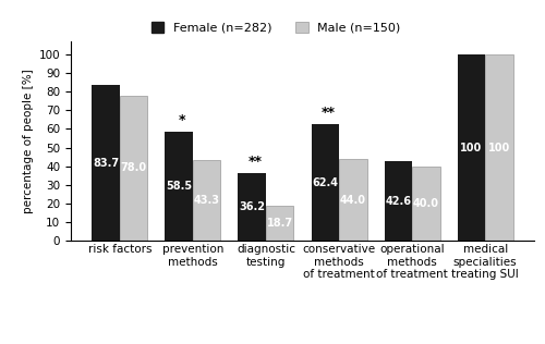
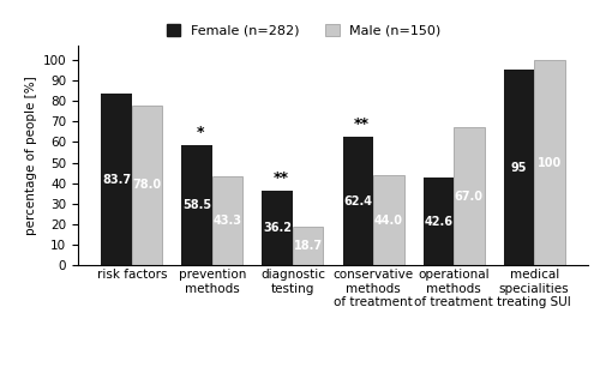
Male (n=150)/operational methods of treatment: 40 -> 67
Female (n=282)/medical specialities treating SUI: 100 -> 95
